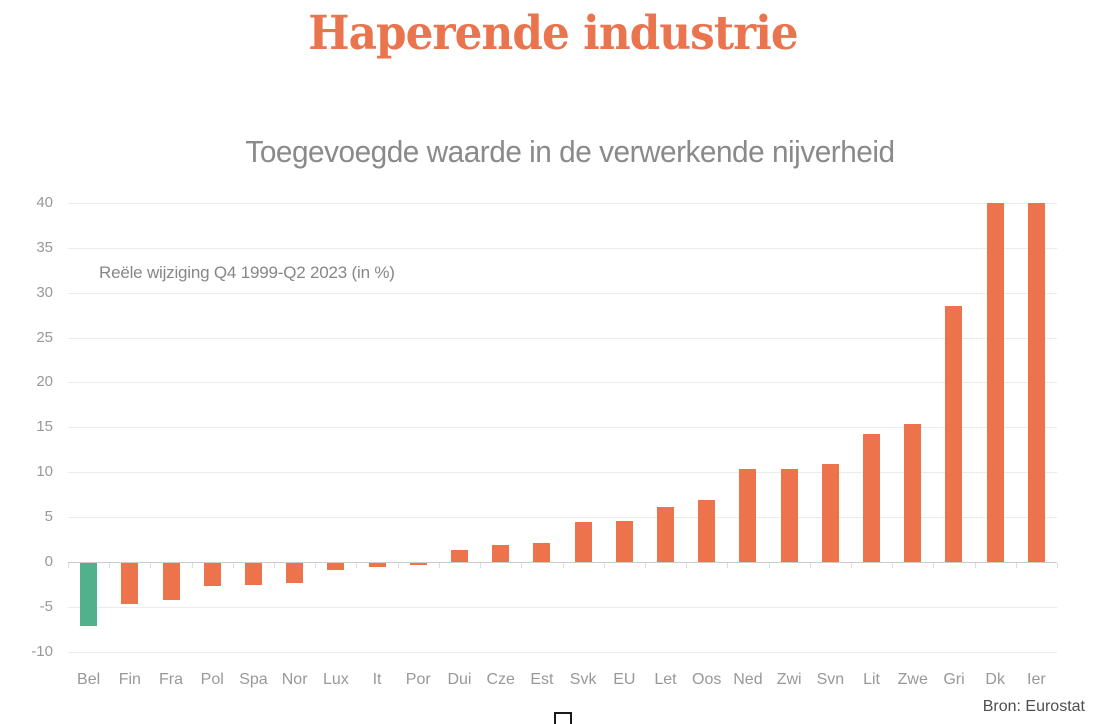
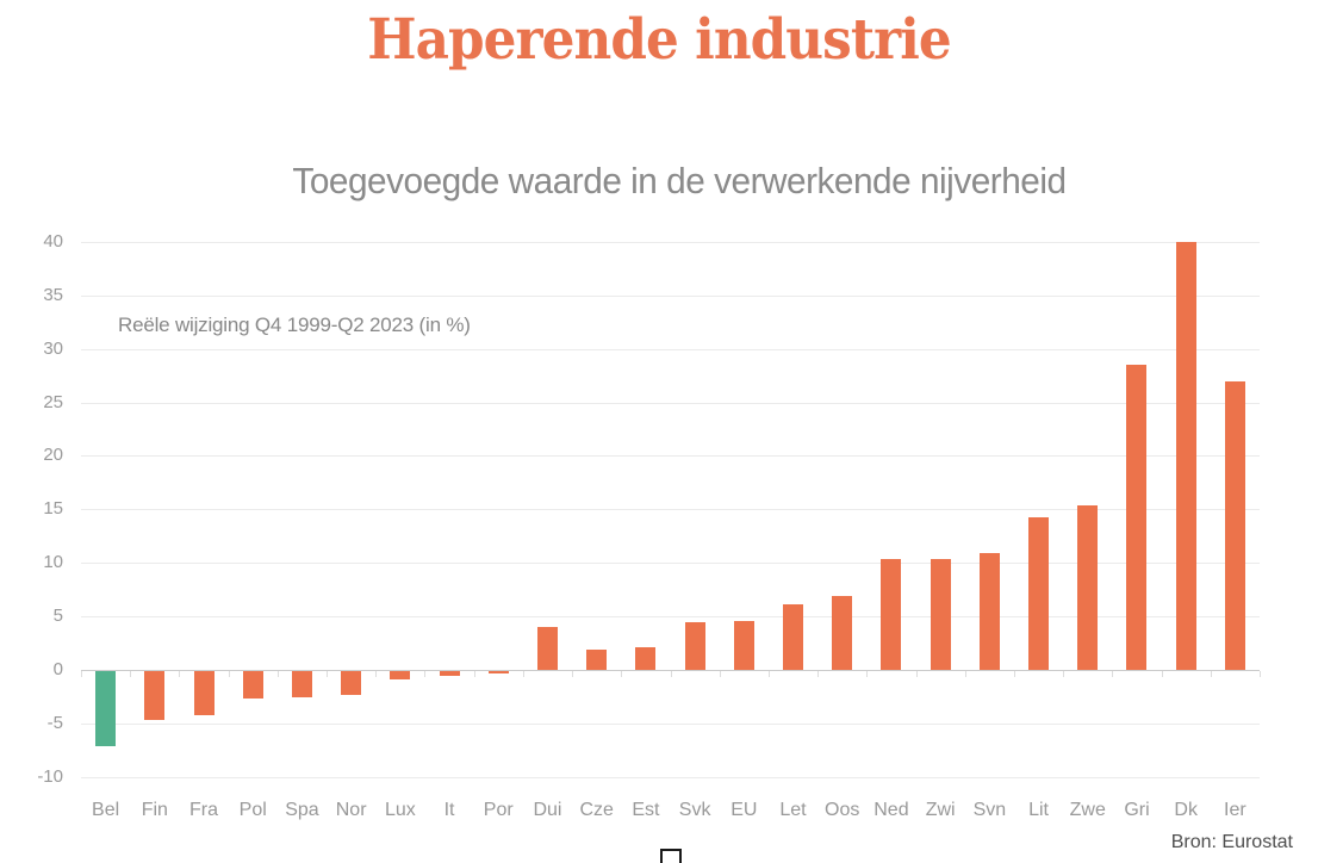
Dui: 1 -> 4
Ier: 40 -> 27
